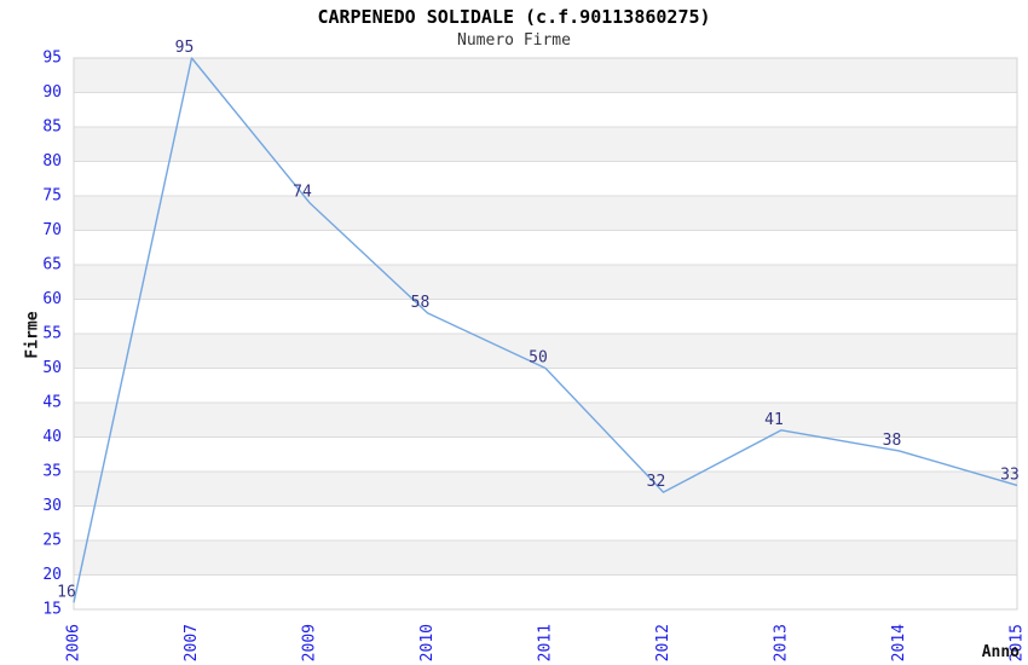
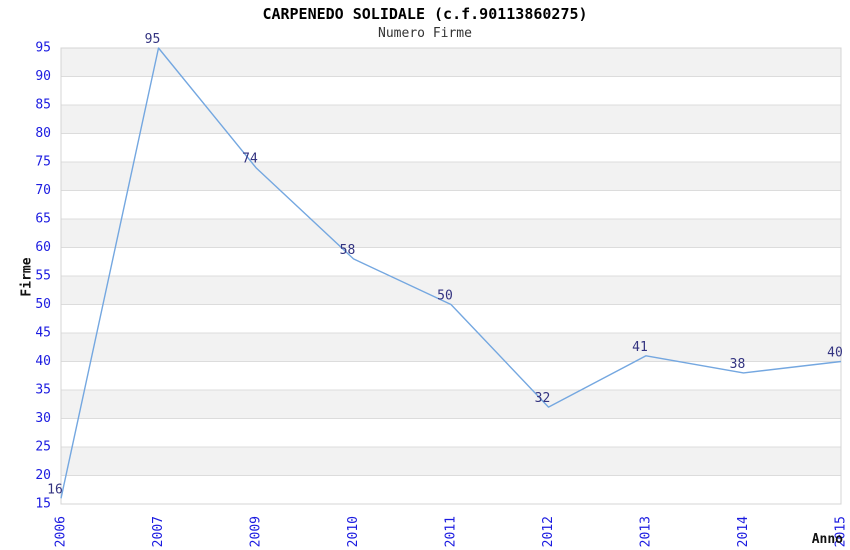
2015: 33 -> 40
